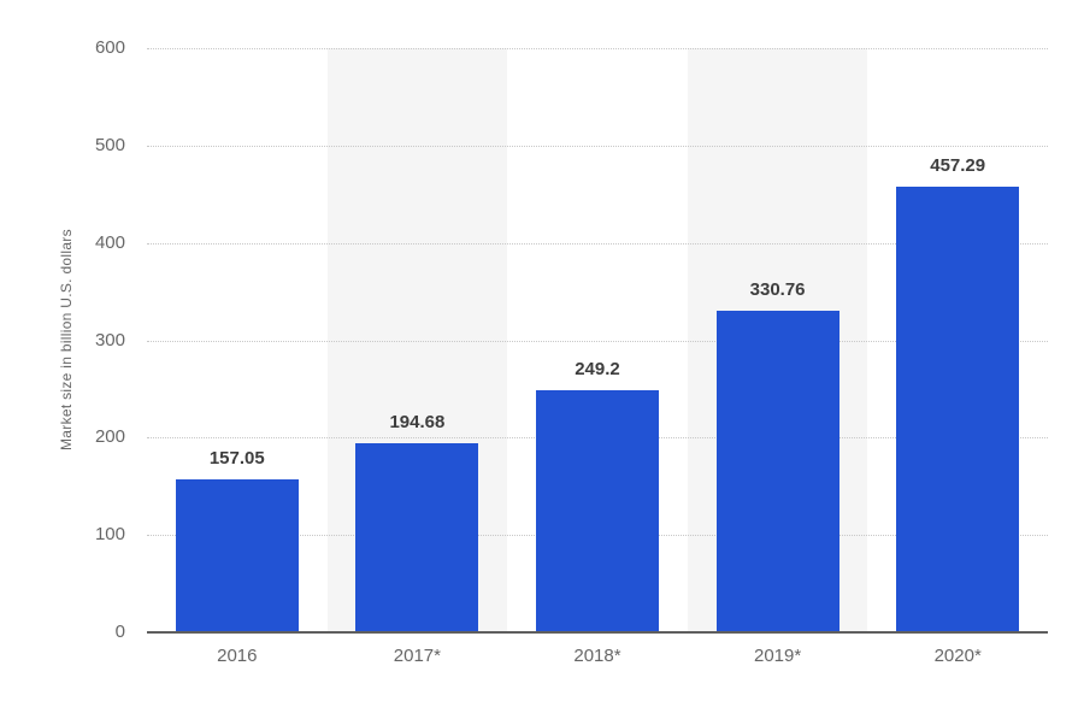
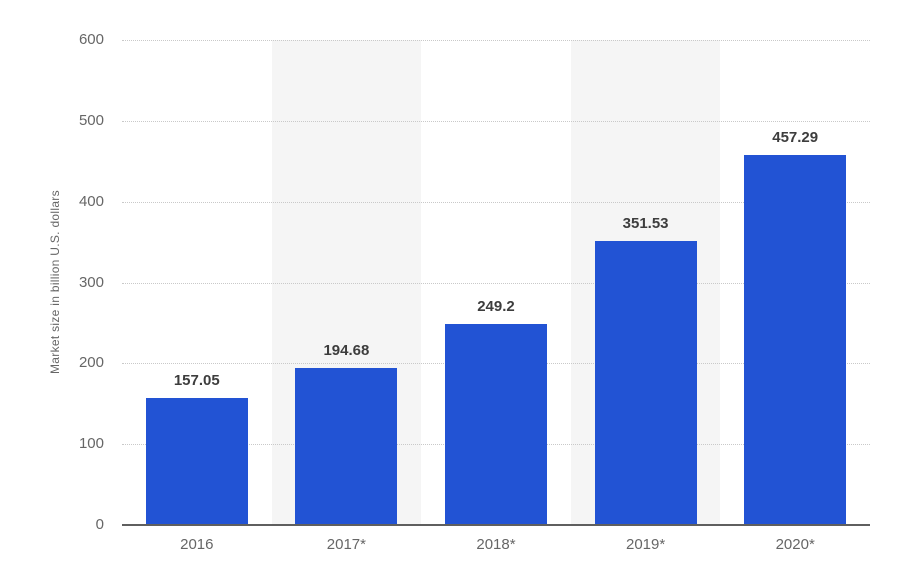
2019*: 330.76 -> 351.53
